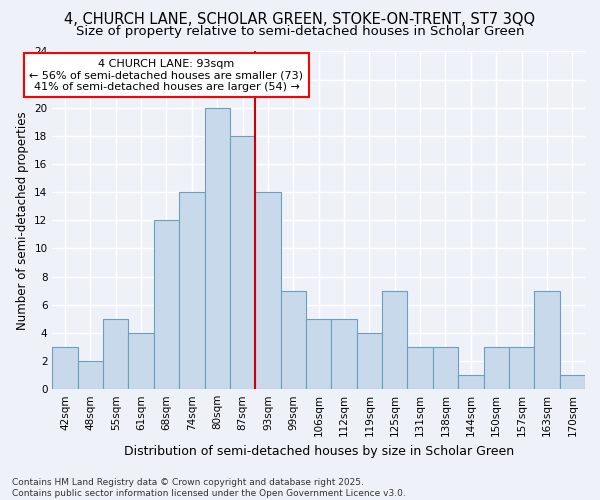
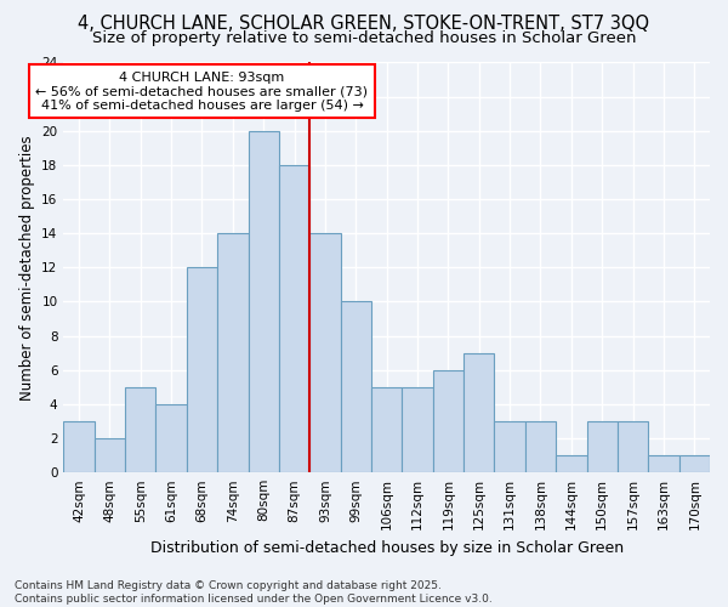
99sqm: 7 -> 10
119sqm: 4 -> 6
163sqm: 7 -> 1
